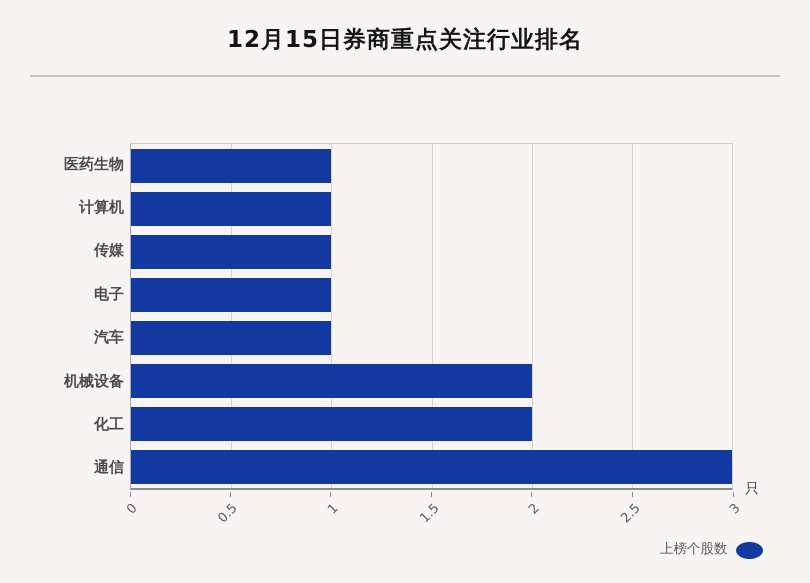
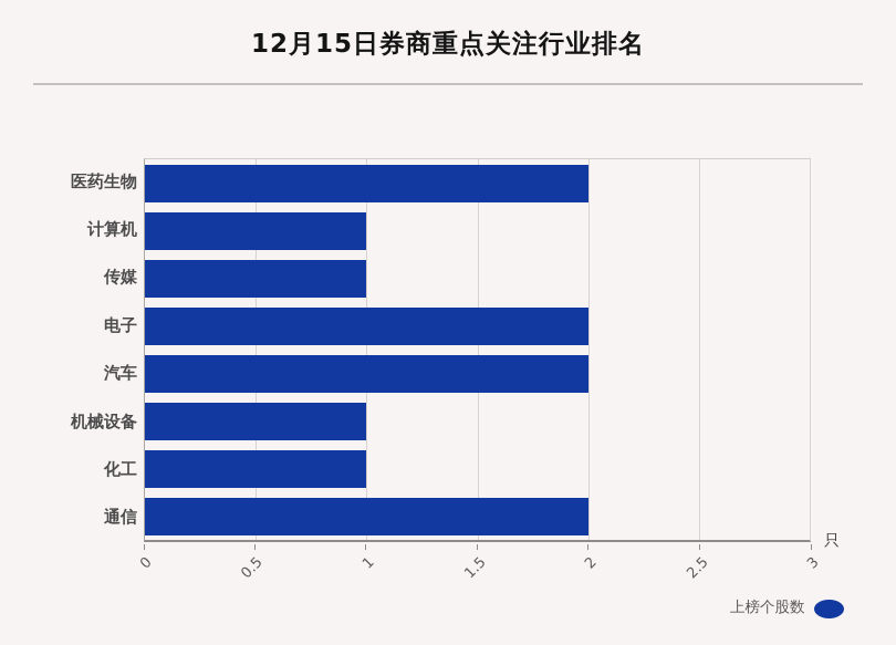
医药生物: 1 -> 2
电子: 1 -> 2
汽车: 1 -> 2
机械设备: 2 -> 1
化工: 2 -> 1
通信: 3 -> 2
